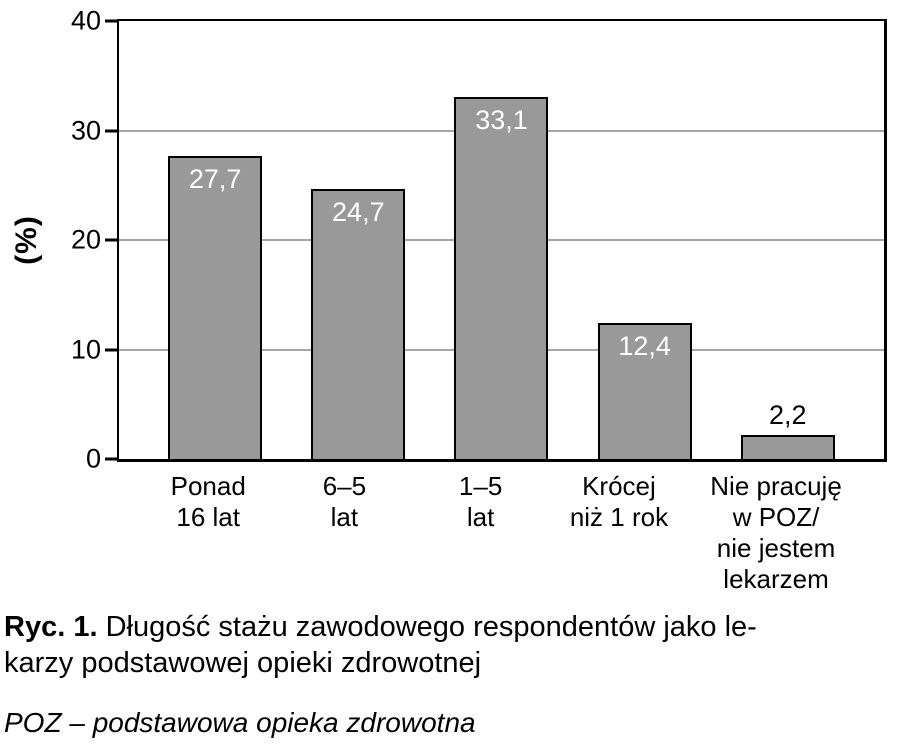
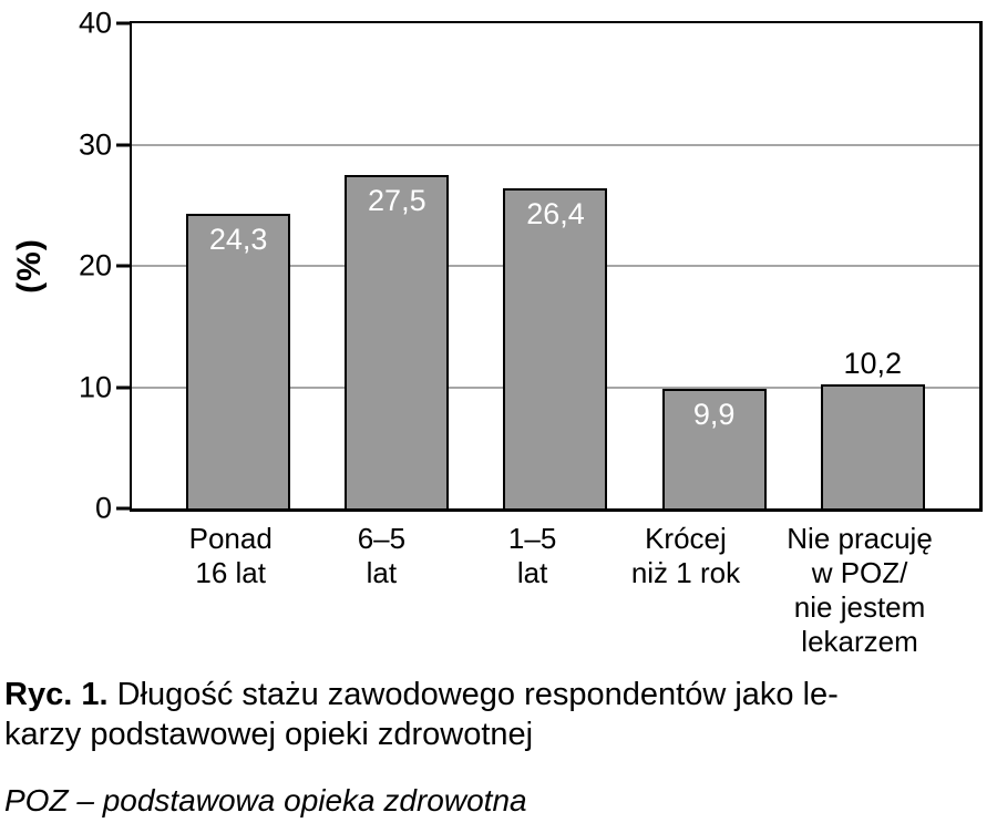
Ponad 16 lat: 27,7 -> 24,3
6–5 lat: 24,7 -> 27,5
1–5 lat: 33,1 -> 26,4
Krócej niż 1 rok: 12,4 -> 9,9
Nie pracuję w POZ/ nie jestem lekarzem: 2,2 -> 10,2
